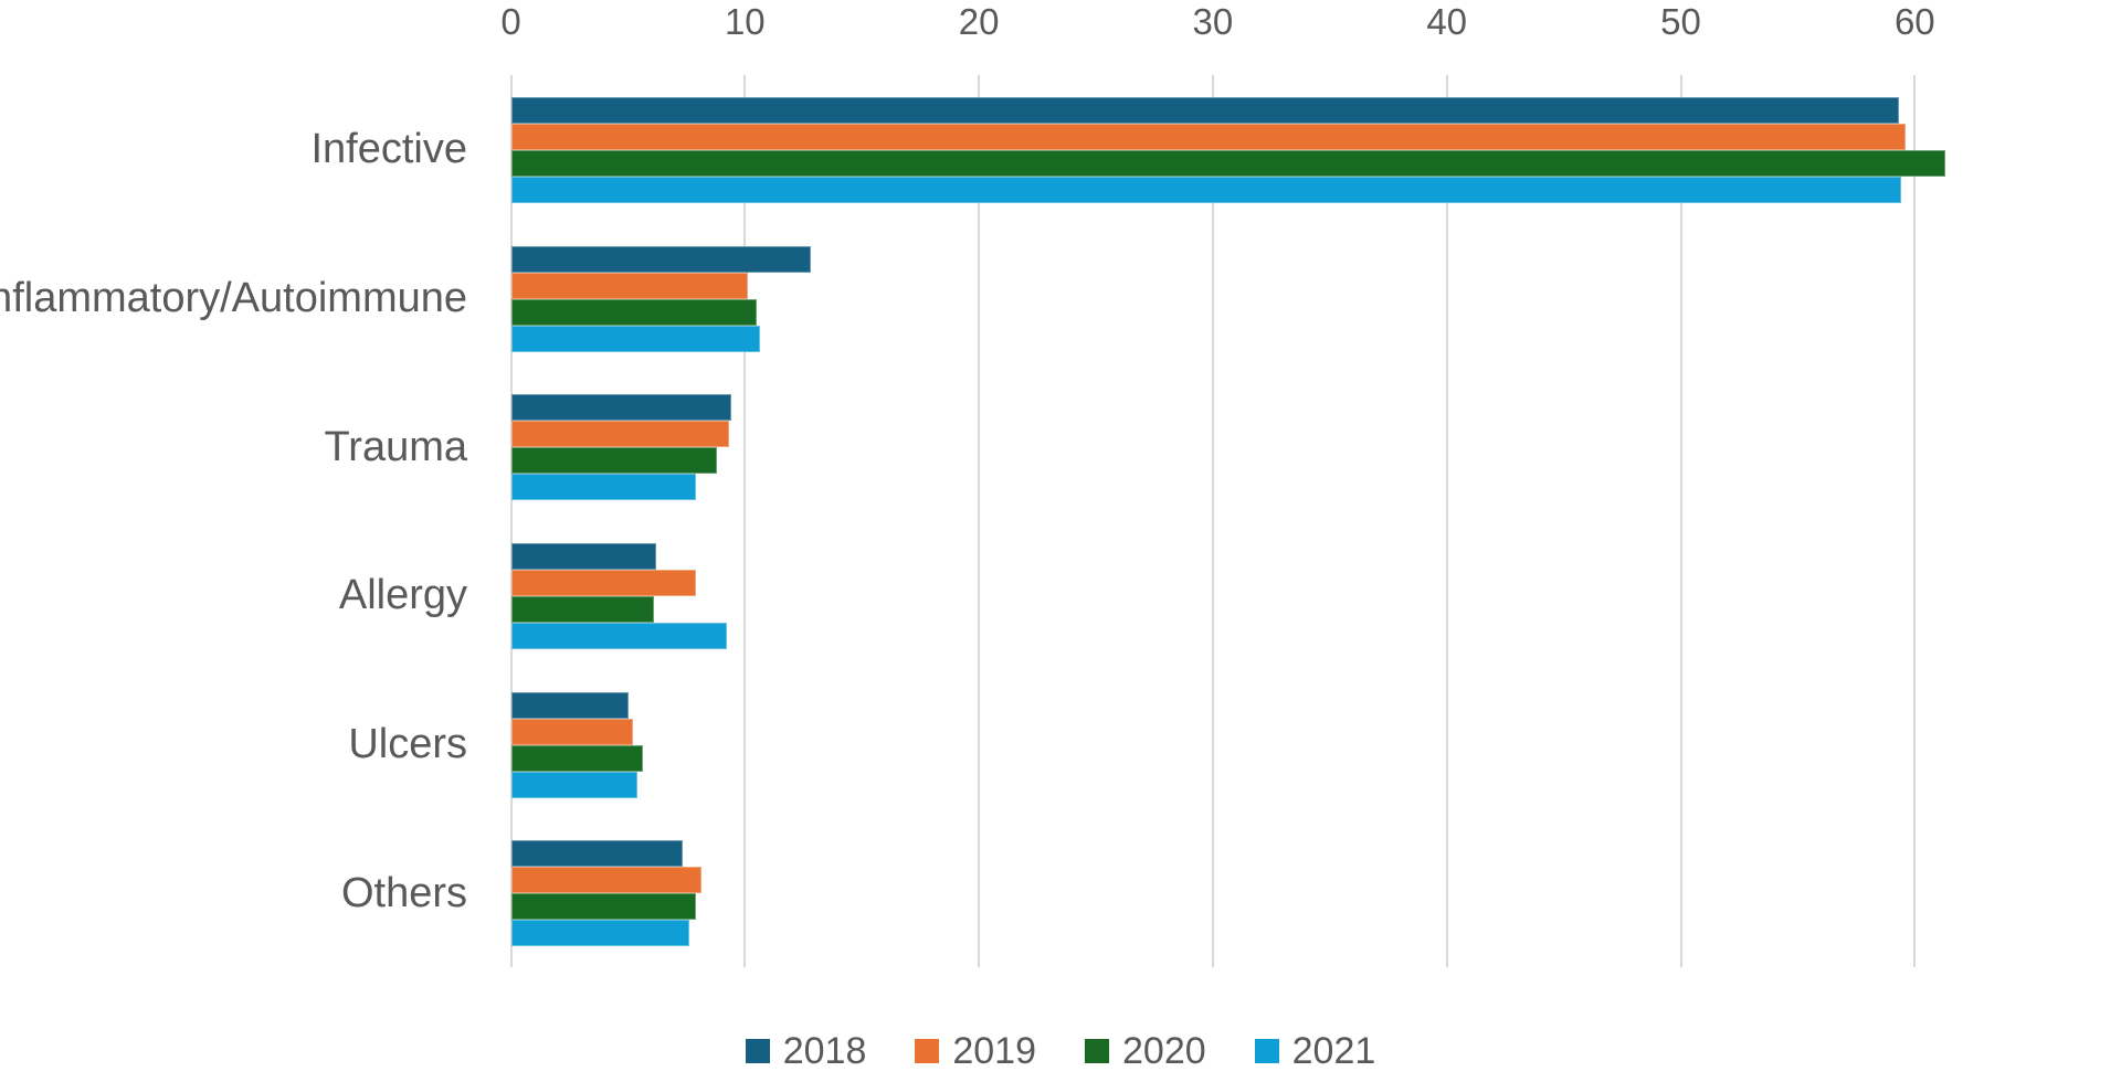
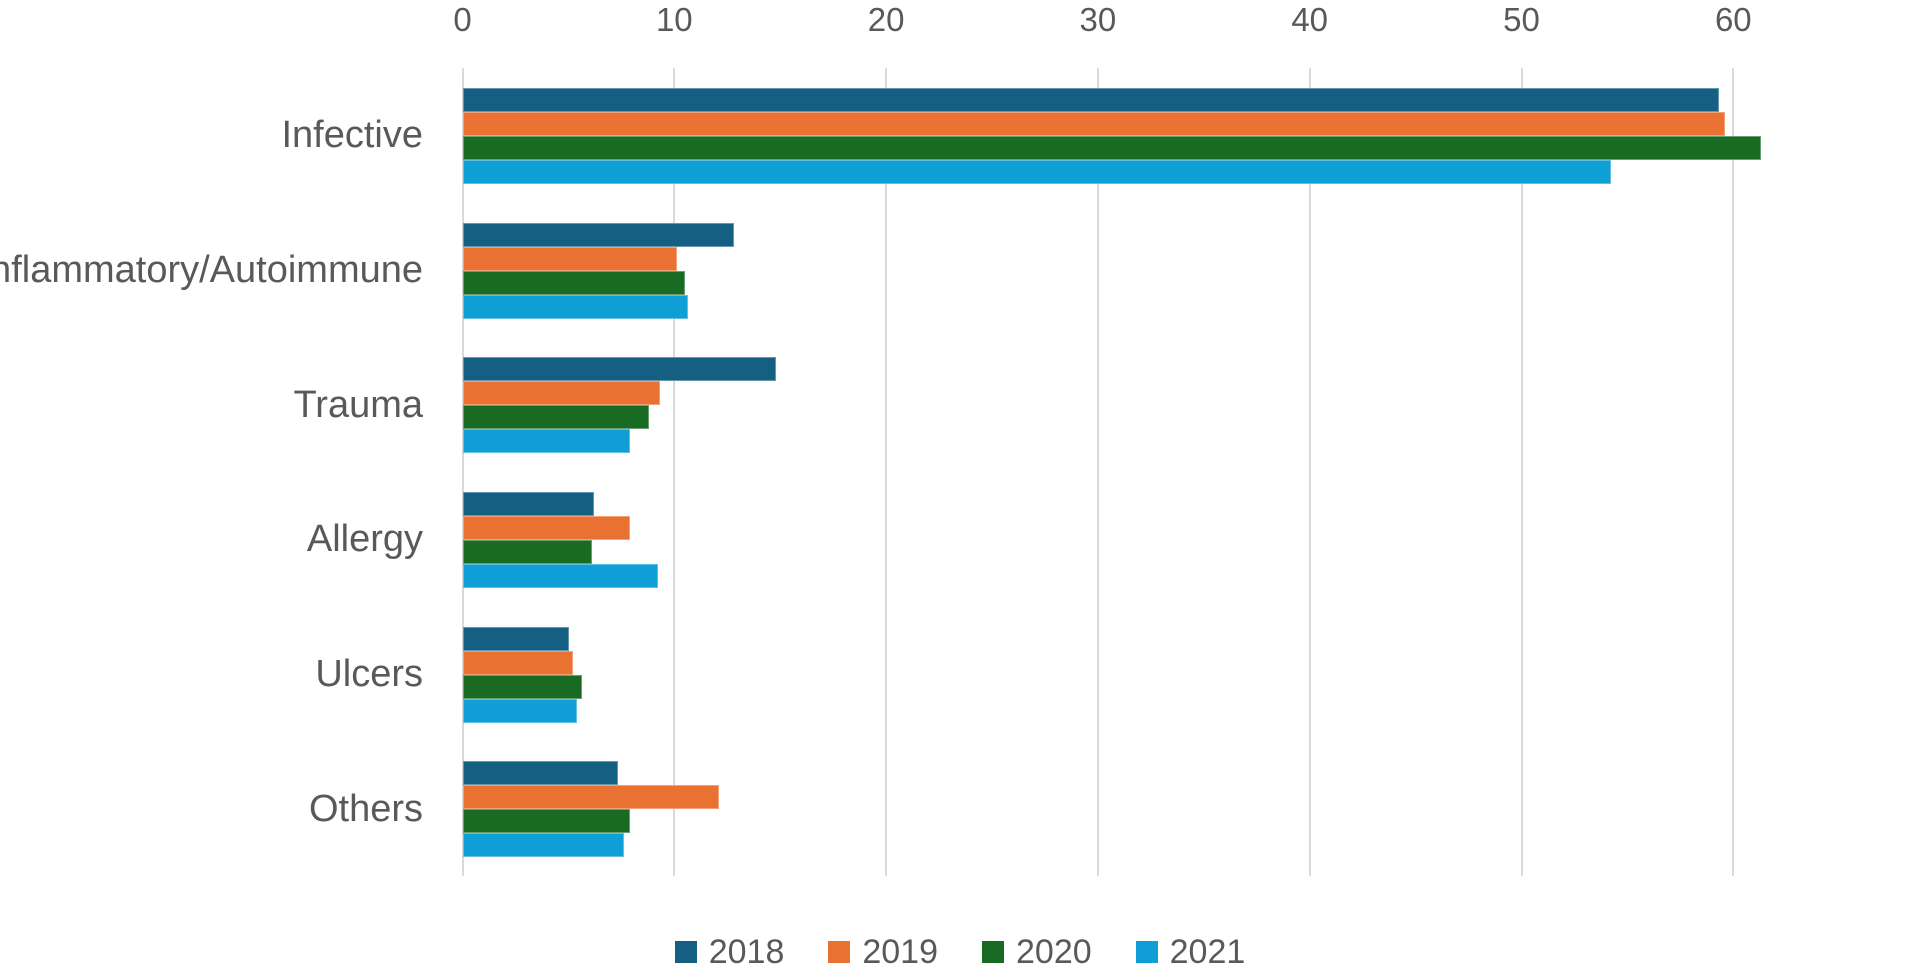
2021/Infective: 59.4 -> 54.2
2018/Trauma: 9.4 -> 14.8
2019/Others: 8.1 -> 12.1
